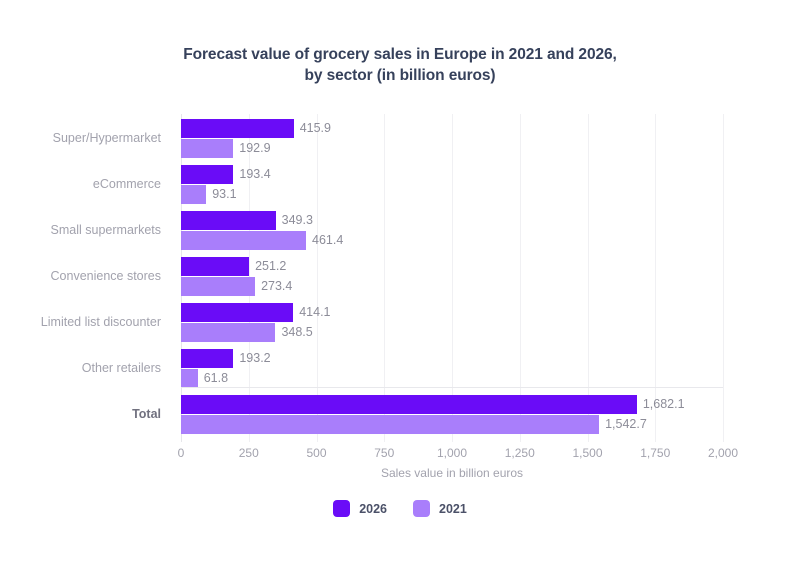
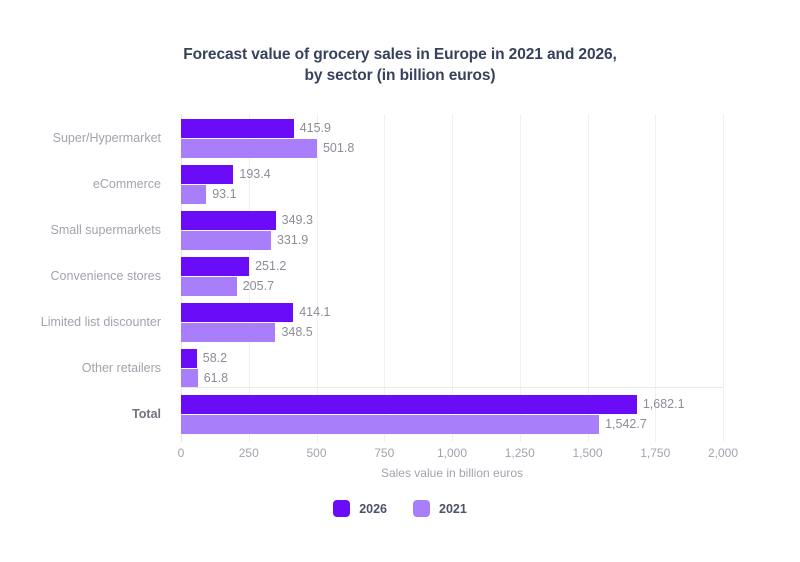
2021/Super/Hypermarket: 192.9 -> 501.8
2021/Small supermarkets: 461.4 -> 331.9
2021/Convenience stores: 273.4 -> 205.7
2026/Other retailers: 193.2 -> 58.2
